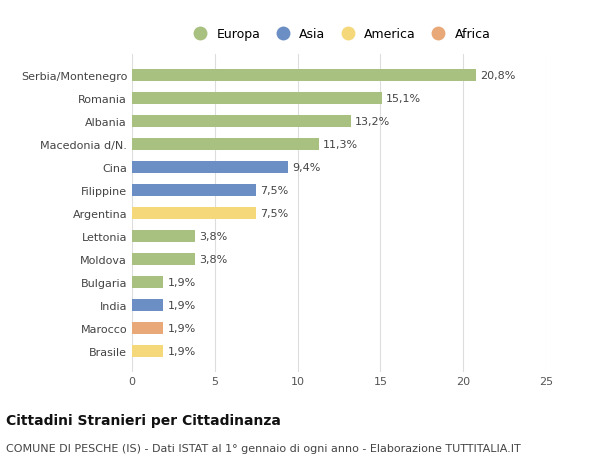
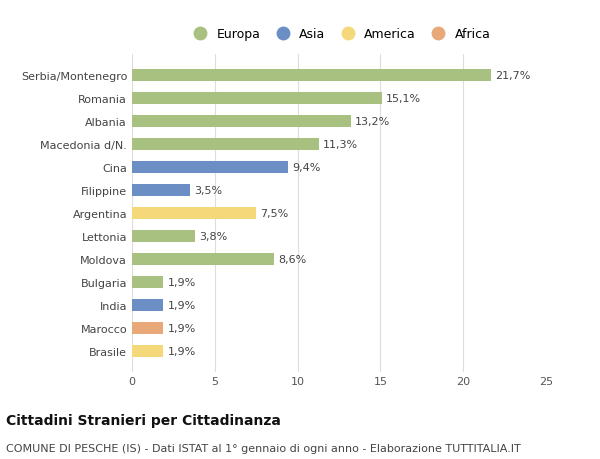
Serbia/Montenegro: 20,8% -> 21,7%
Filippine: 7,5% -> 3,5%
Moldova: 3,8% -> 8,6%
